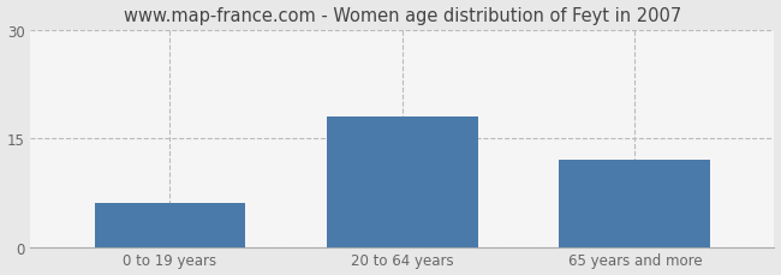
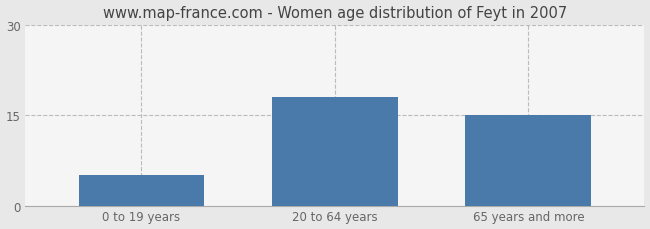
0 to 19 years: 6 -> 5
65 years and more: 12 -> 15
